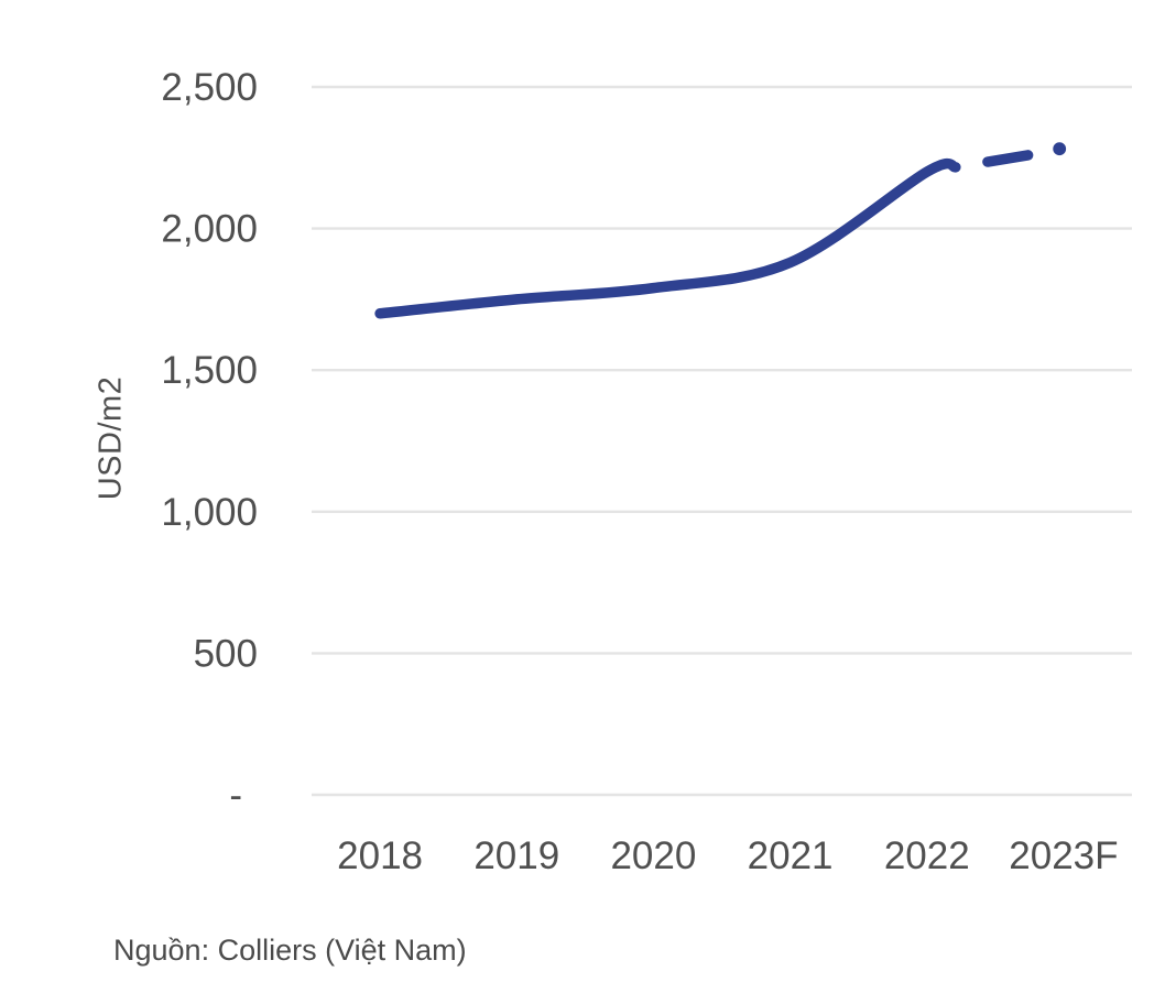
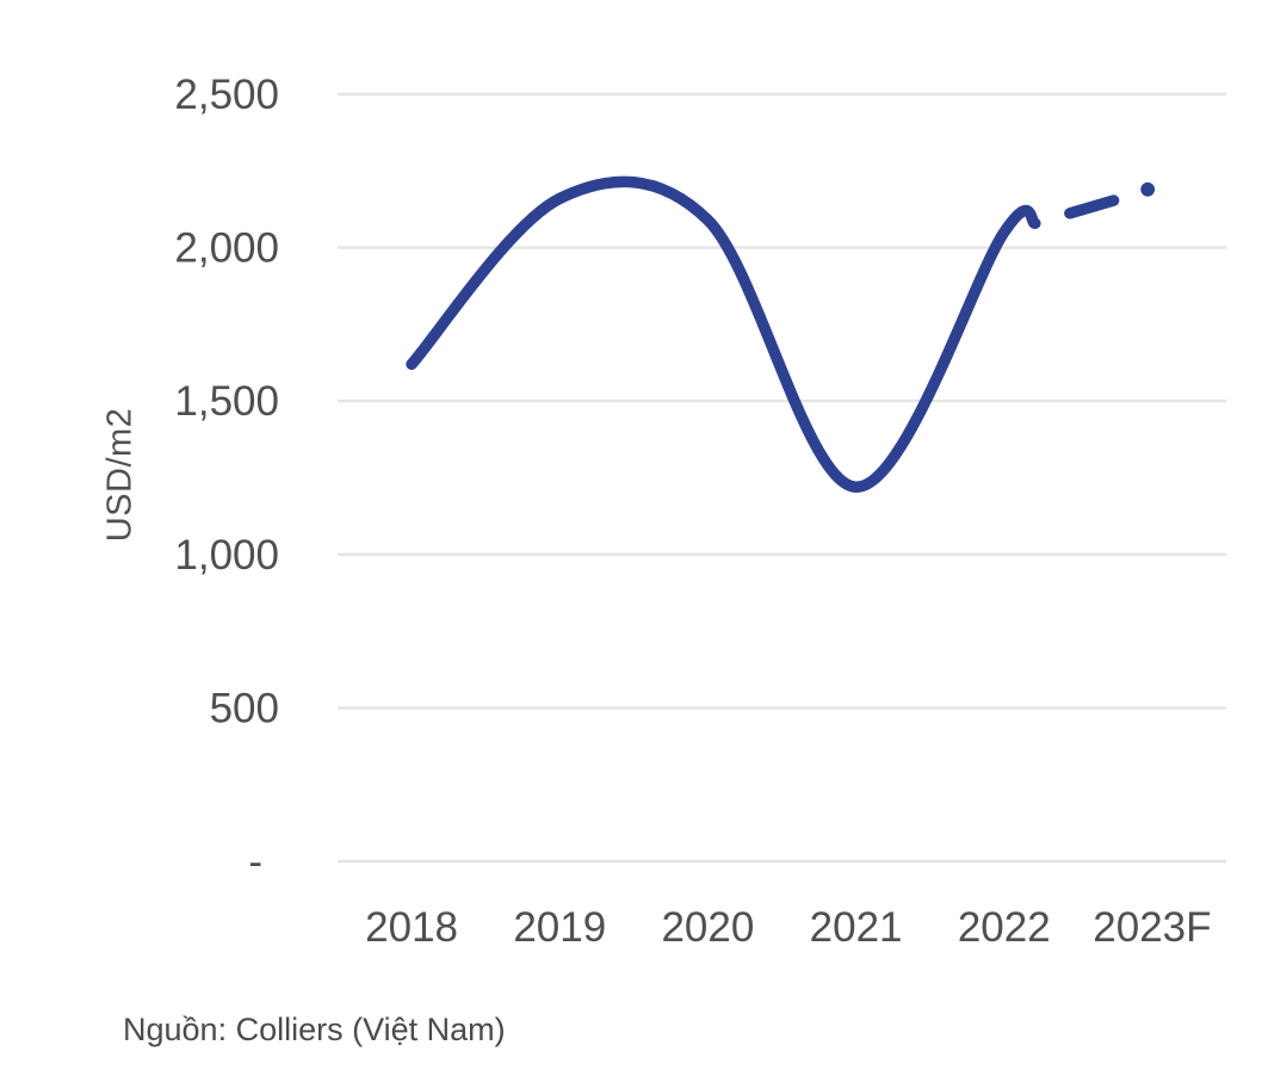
2018: 1700 -> 1620
2019: 1750 -> 2160
2020: 1790 -> 2090
2021: 1880 -> 1220
2022: 2200 -> 2050
2023F: 2280 -> 2190
